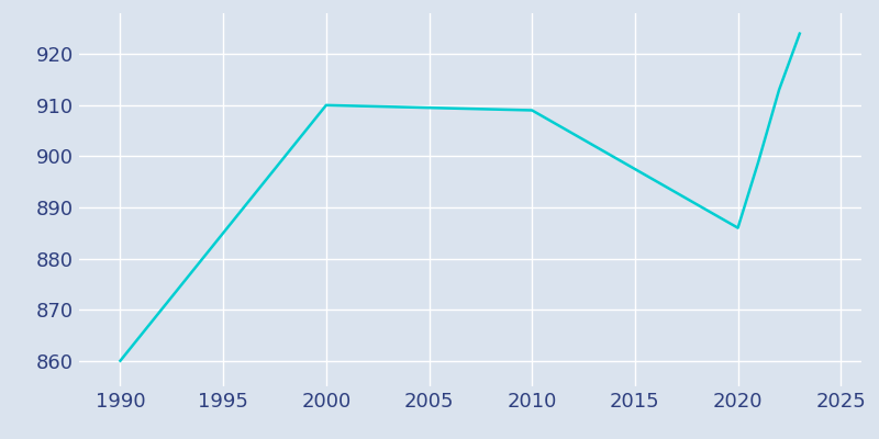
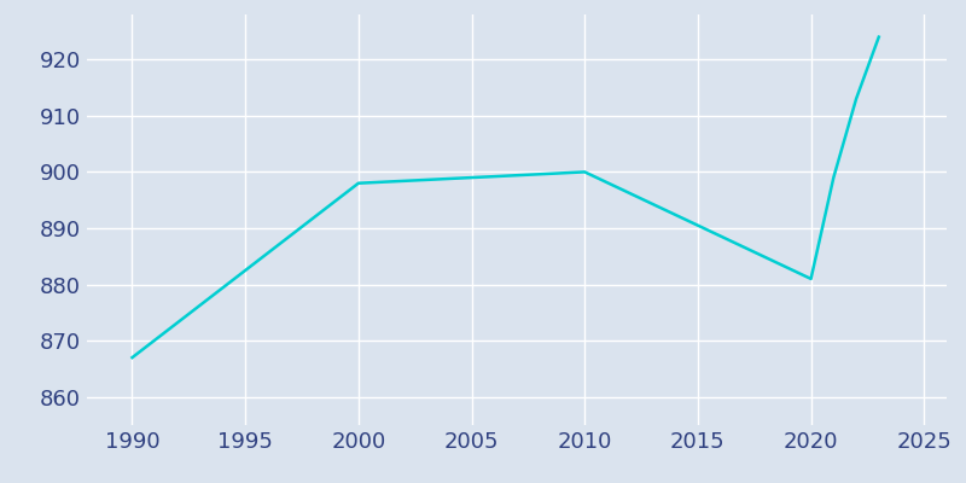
1990: 860 -> 867
2000: 910 -> 898
2010: 909 -> 900
2020: 886 -> 881
